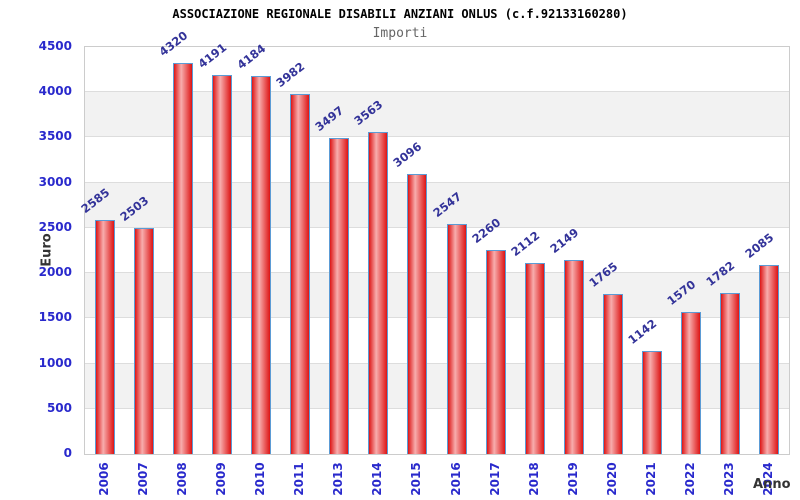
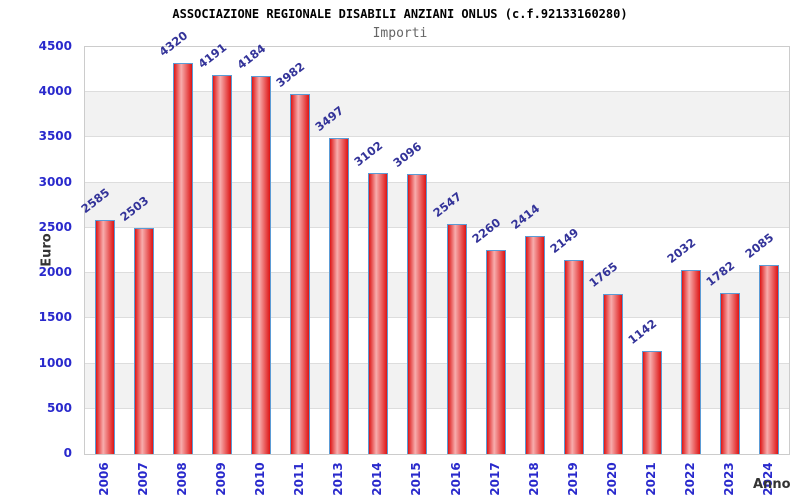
2014: 3563 -> 3102
2018: 2112 -> 2414
2022: 1570 -> 2032
